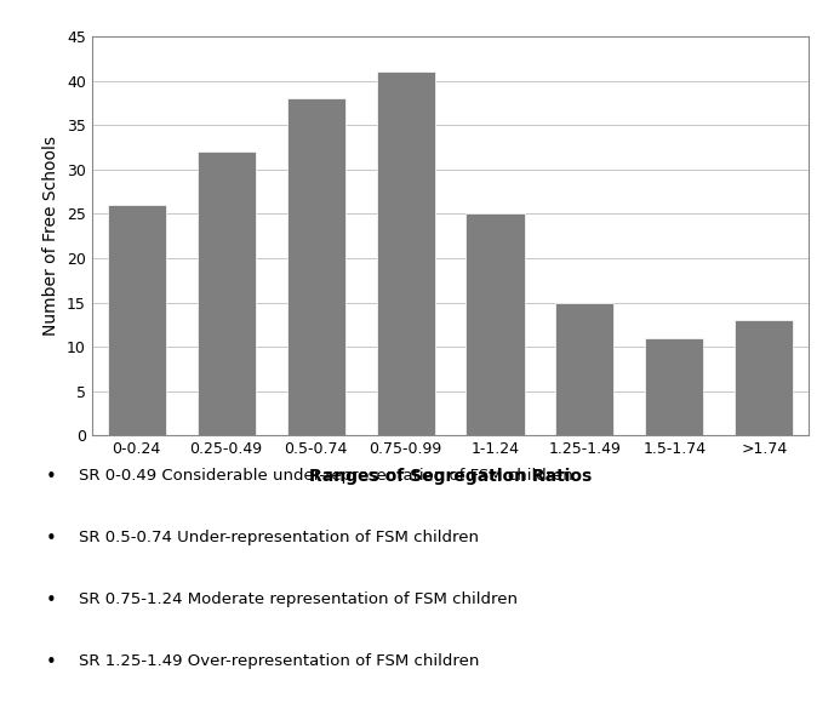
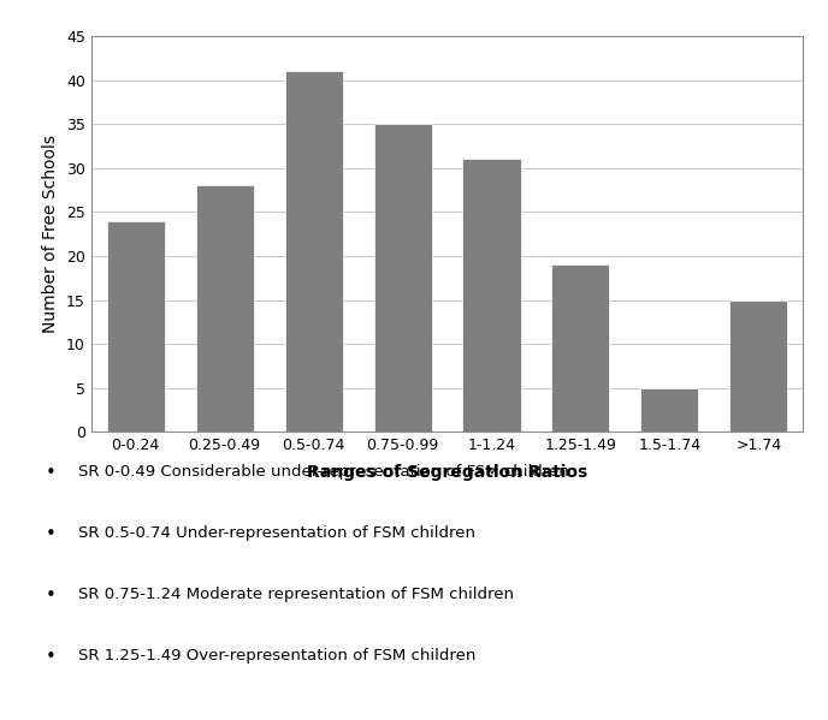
0-0.24: 26 -> 24
0.25-0.49: 32 -> 28
0.5-0.74: 38 -> 41
0.75-0.99: 41 -> 35
1-1.24: 25 -> 31
1.25-1.49: 15 -> 19
1.5-1.74: 11 -> 5
>1.74: 13 -> 15
